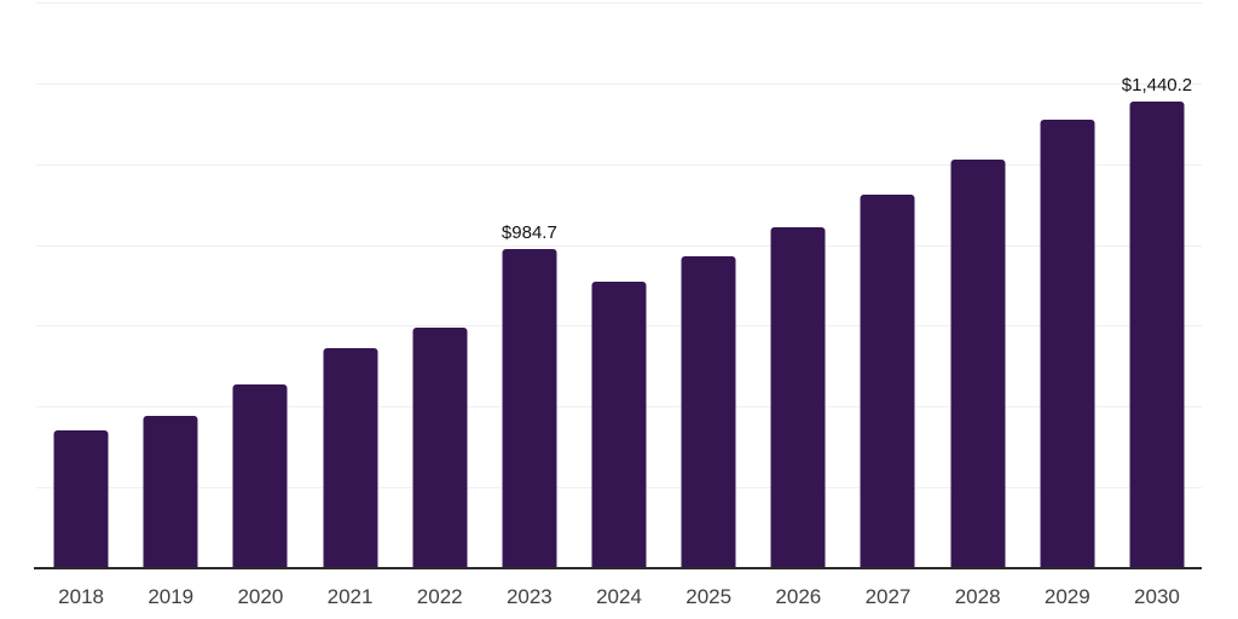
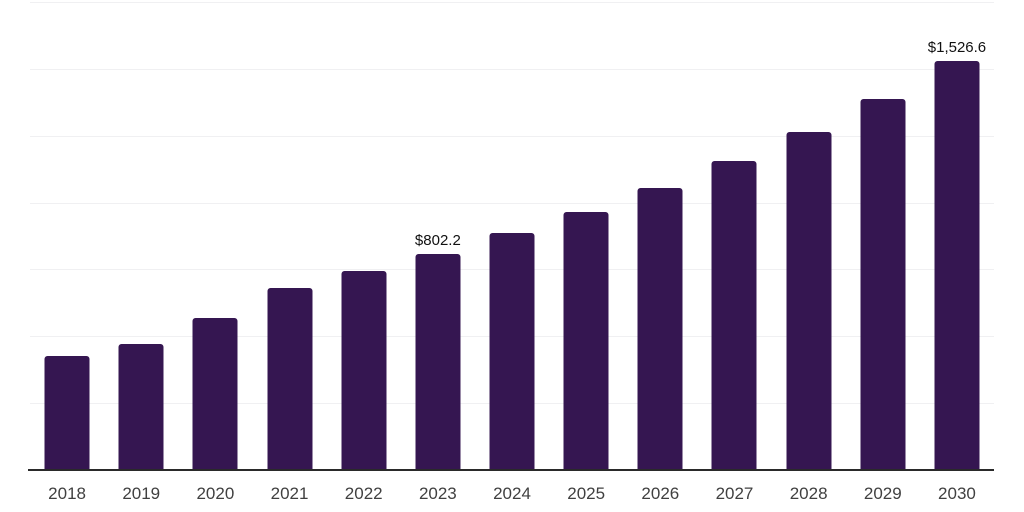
2023: $984.7 -> $802.2
2030: $1,440.2 -> $1,526.6
